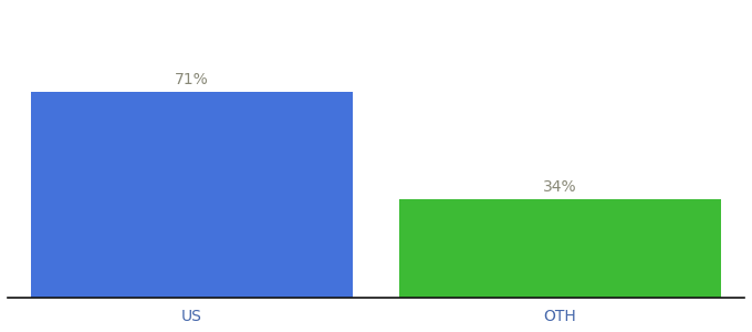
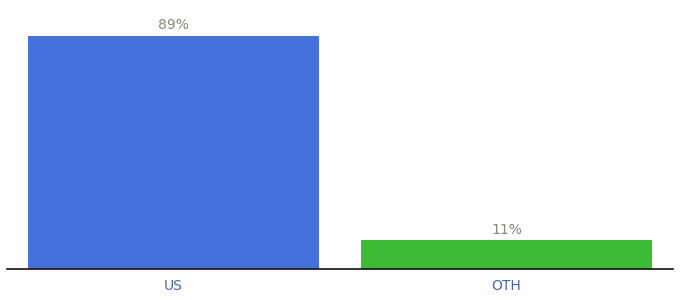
US: 71% -> 89%
OTH: 34% -> 11%
